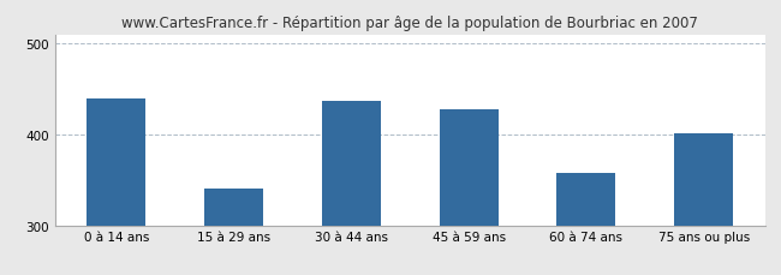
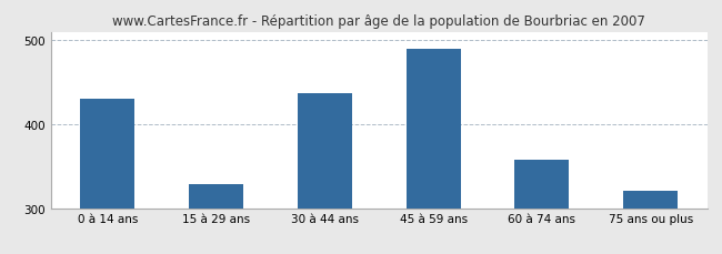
0 à 14 ans: 440 -> 430
15 à 29 ans: 340 -> 328
45 à 59 ans: 428 -> 490
75 ans ou plus: 402 -> 320
